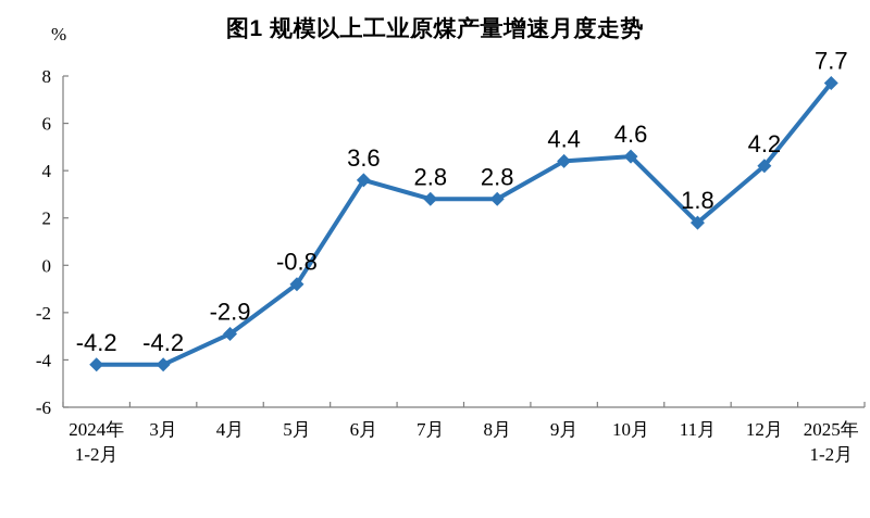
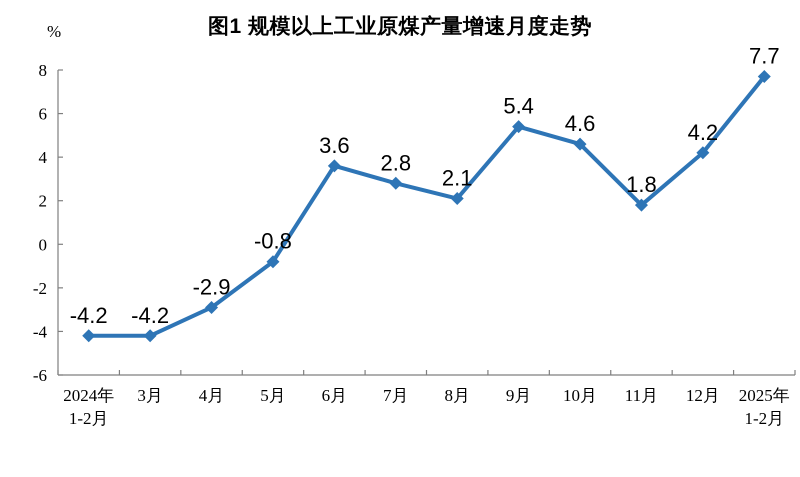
8月: 2.8 -> 2.1
9月: 4.4 -> 5.4
